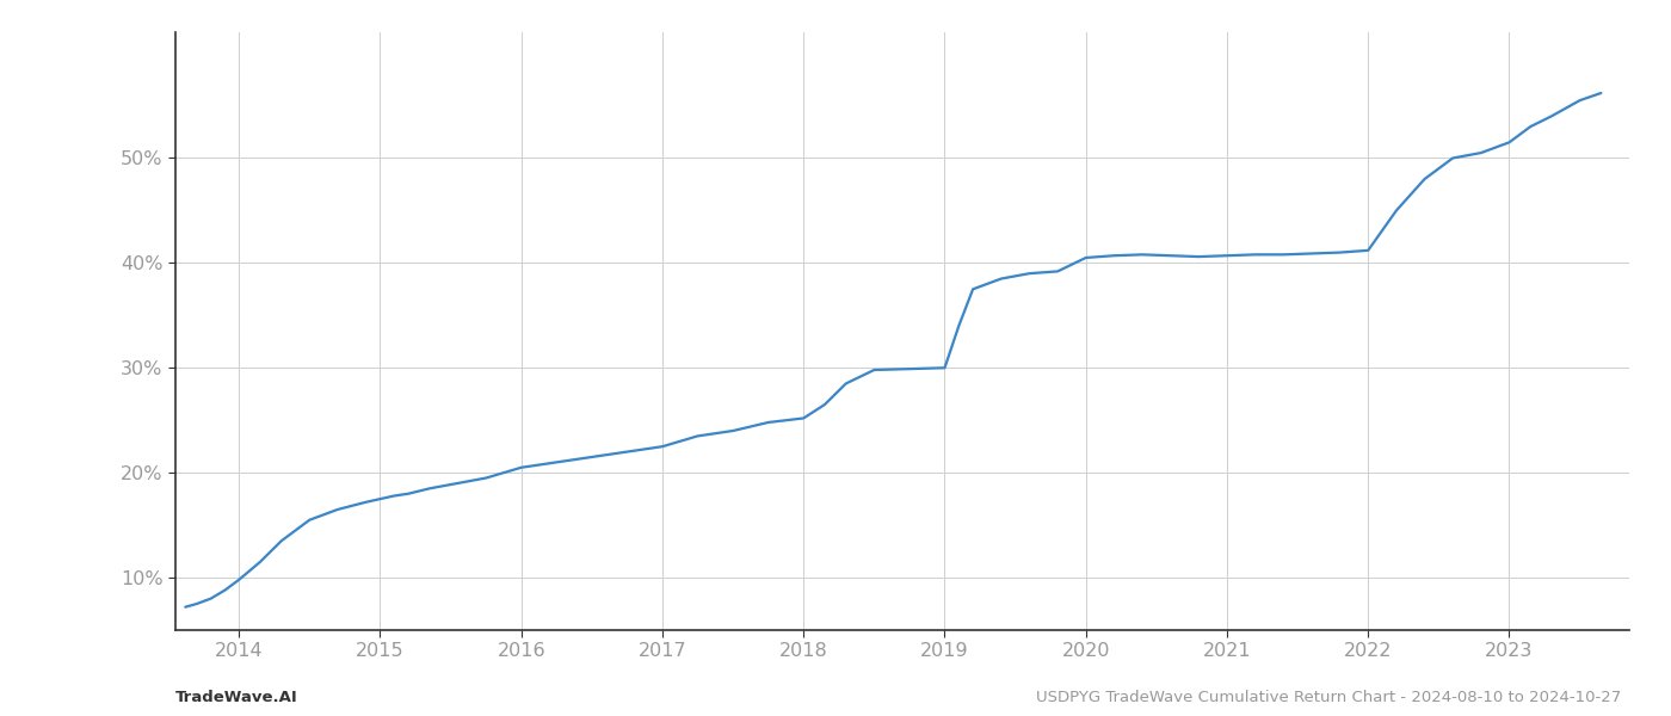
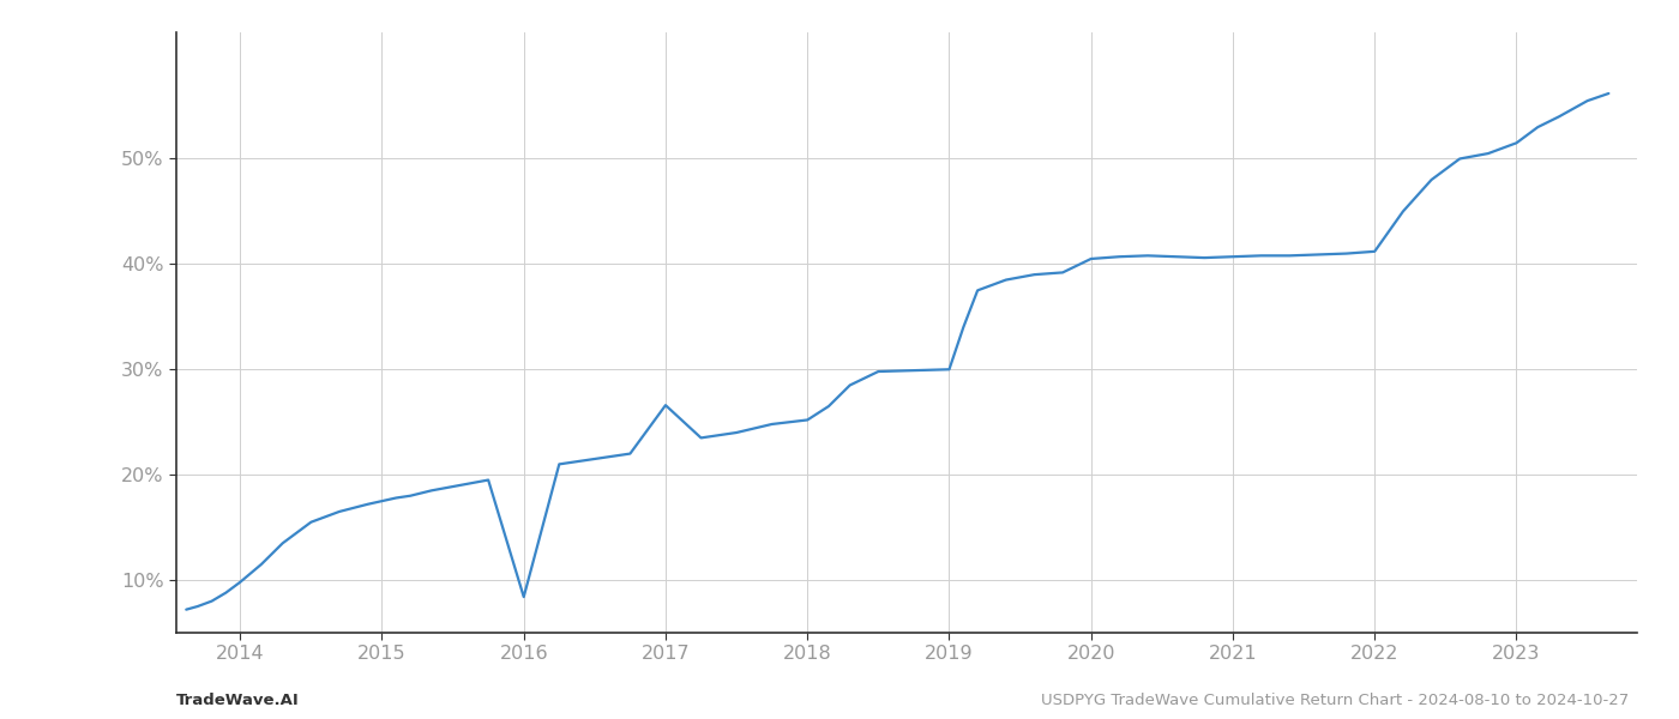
2016: 20.5% -> 8.4%
2017: 22.5% -> 26.6%
